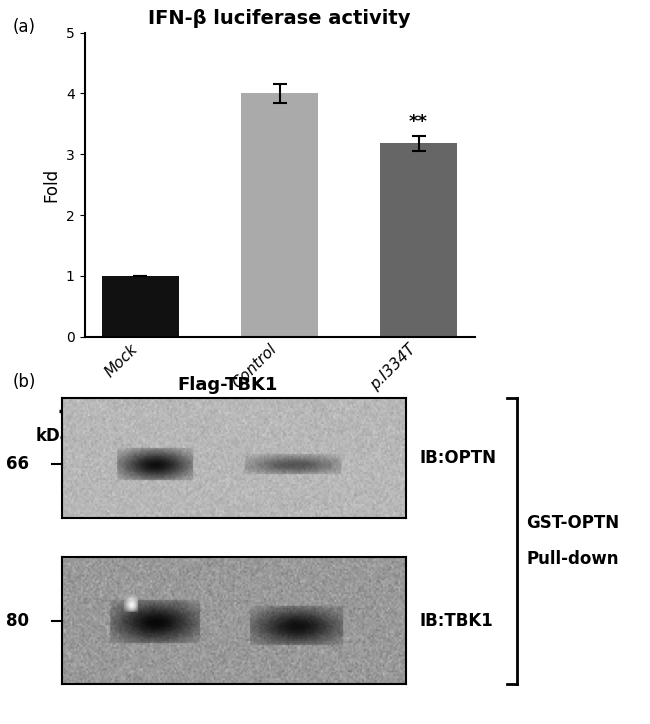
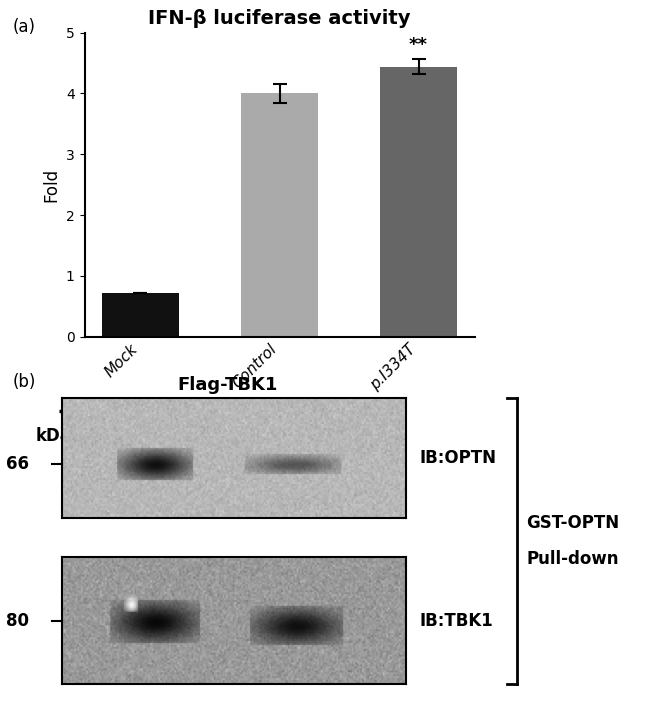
Mock: 1.00 -> 0.72
p.I334T: 3.18 -> 4.44
